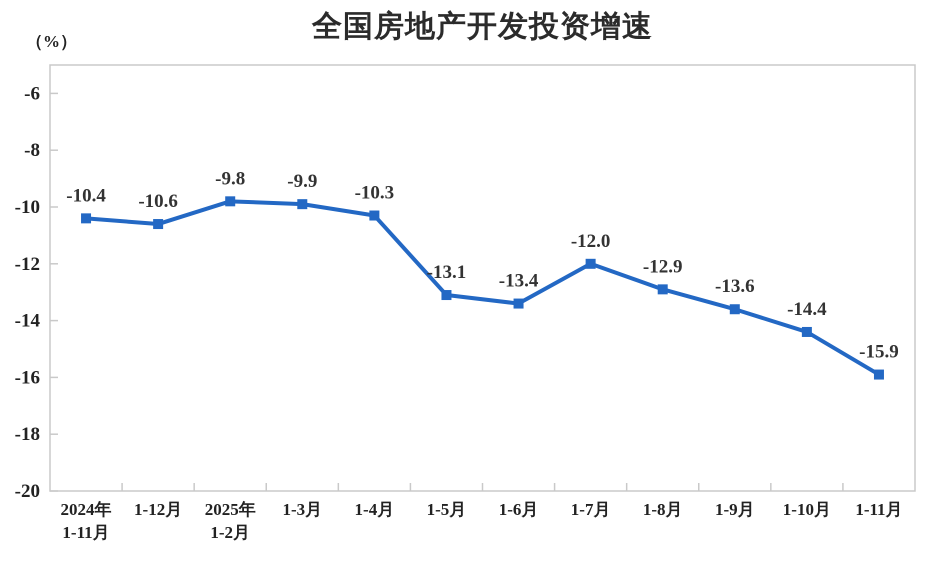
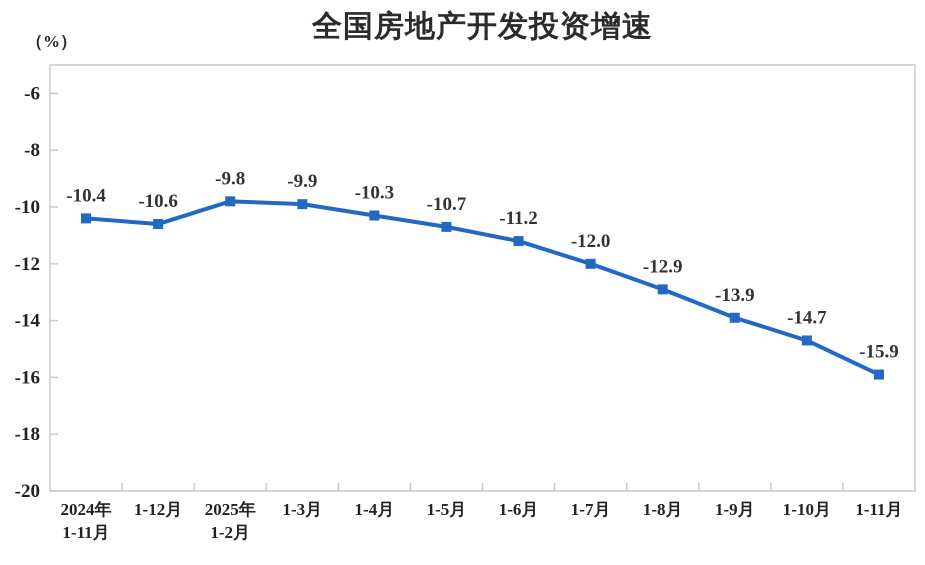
1-5月: -13.1 -> -10.7
1-6月: -13.4 -> -11.2
1-9月: -13.6 -> -13.9
1-10月: -14.4 -> -14.7
